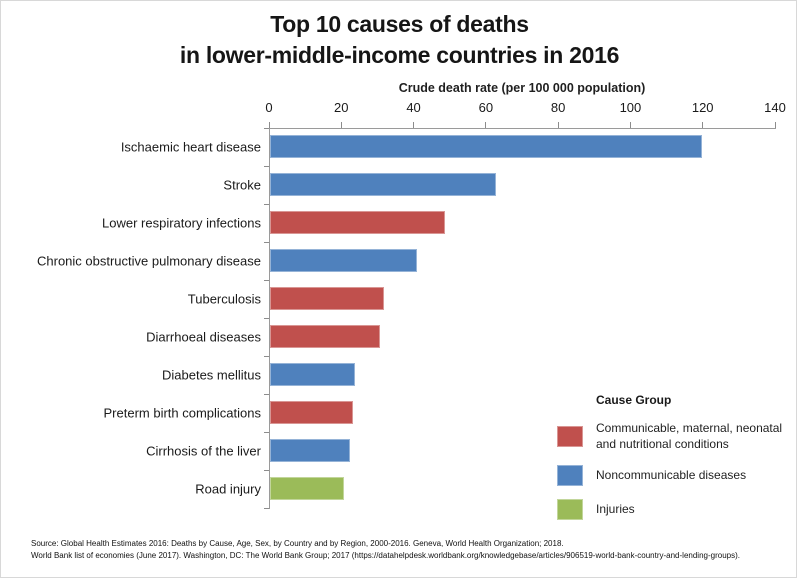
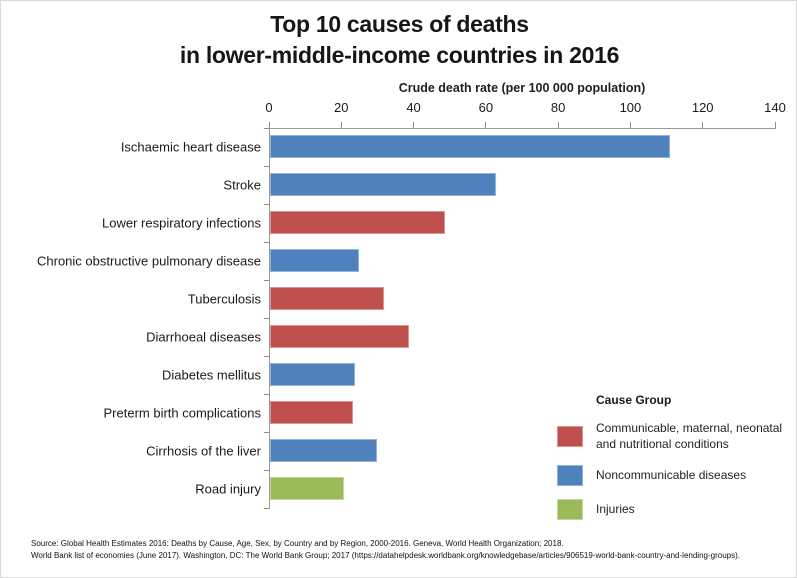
Ischaemic heart disease: 119 -> 110
Chronic obstructive pulmonary disease: 40 -> 24
Diarrhoeal diseases: 30 -> 38
Cirrhosis of the liver: 22 -> 29
